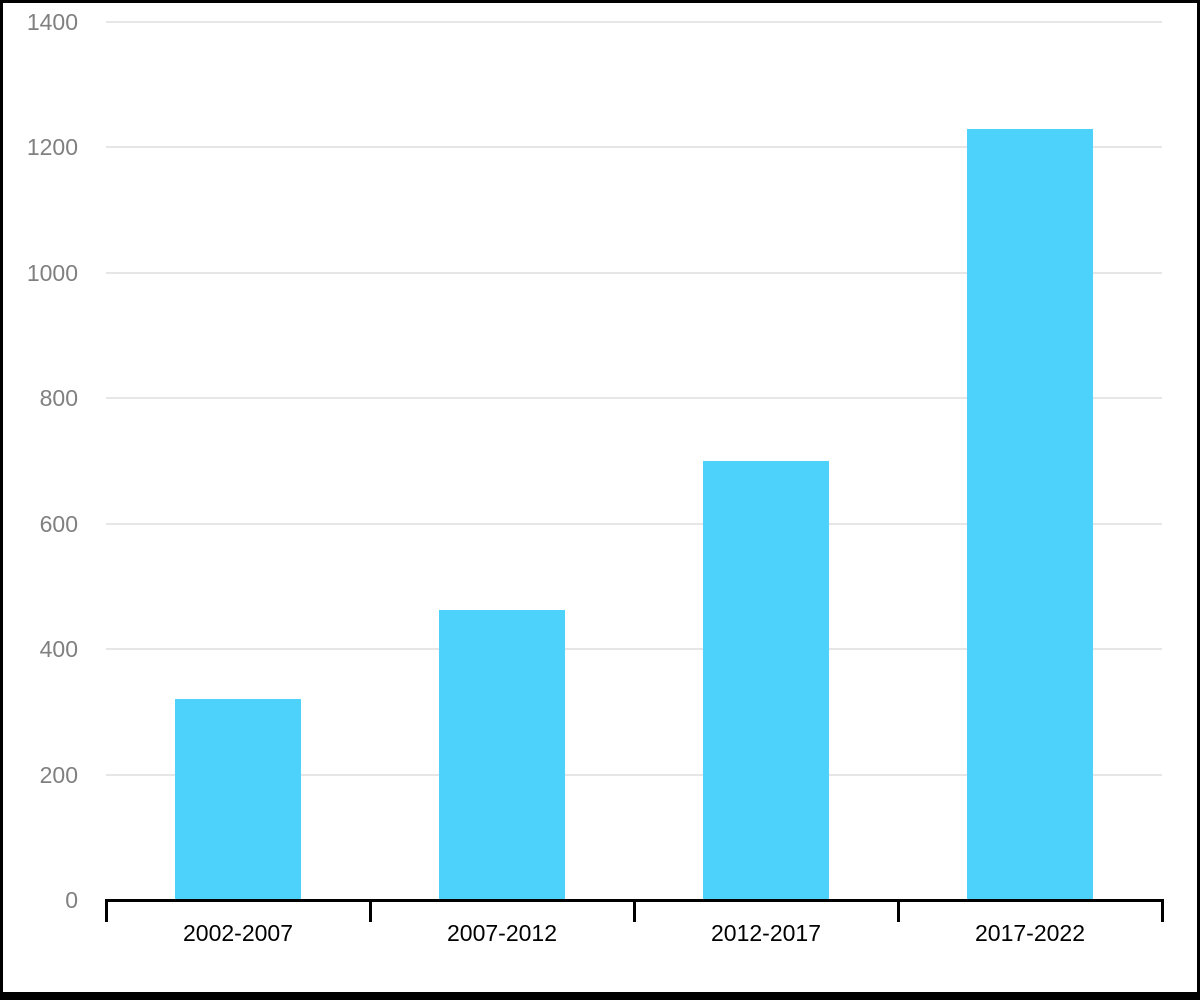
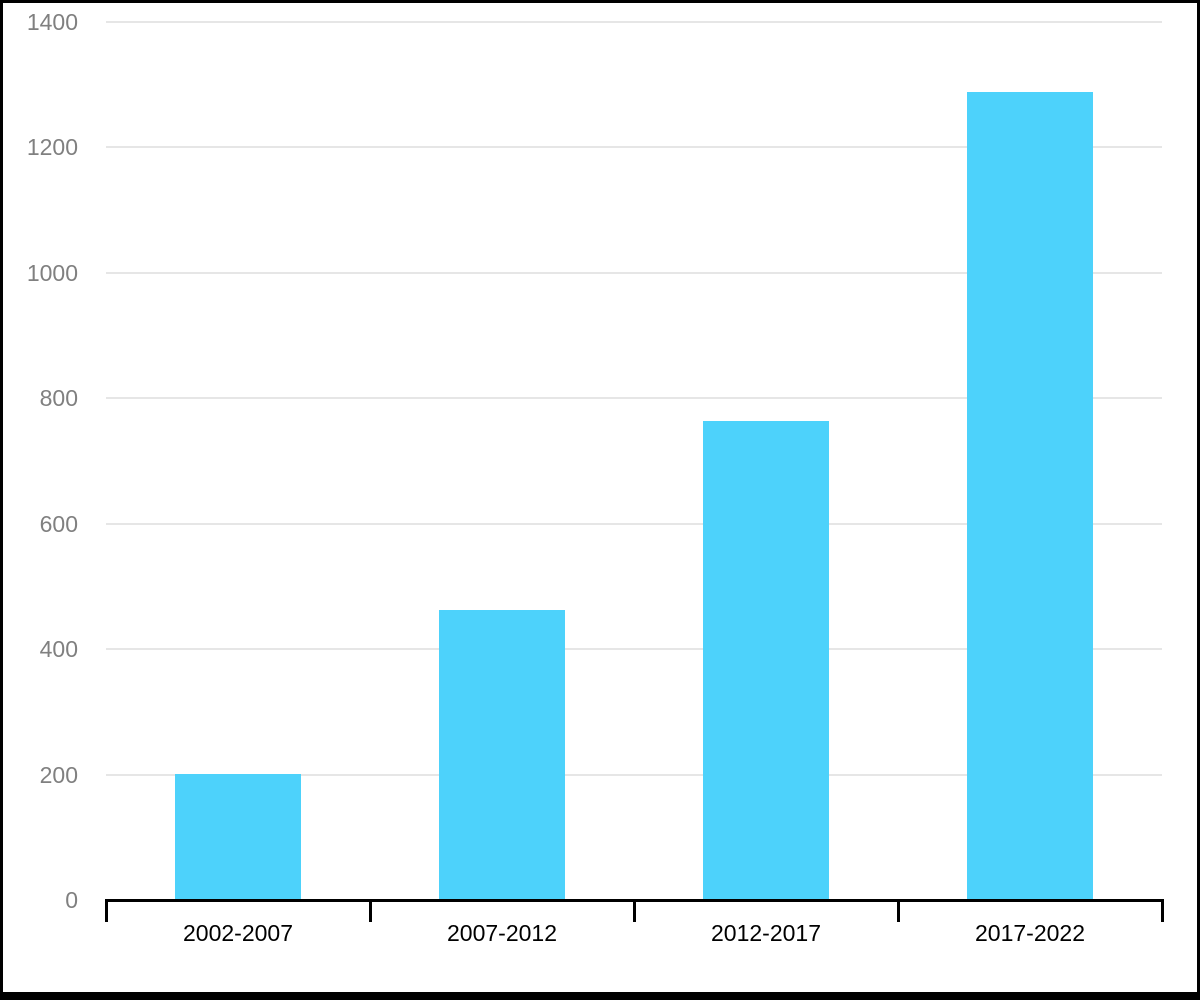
2002-2007: 320 -> 200
2012-2017: 700 -> 760
2017-2022: 1230 -> 1290
